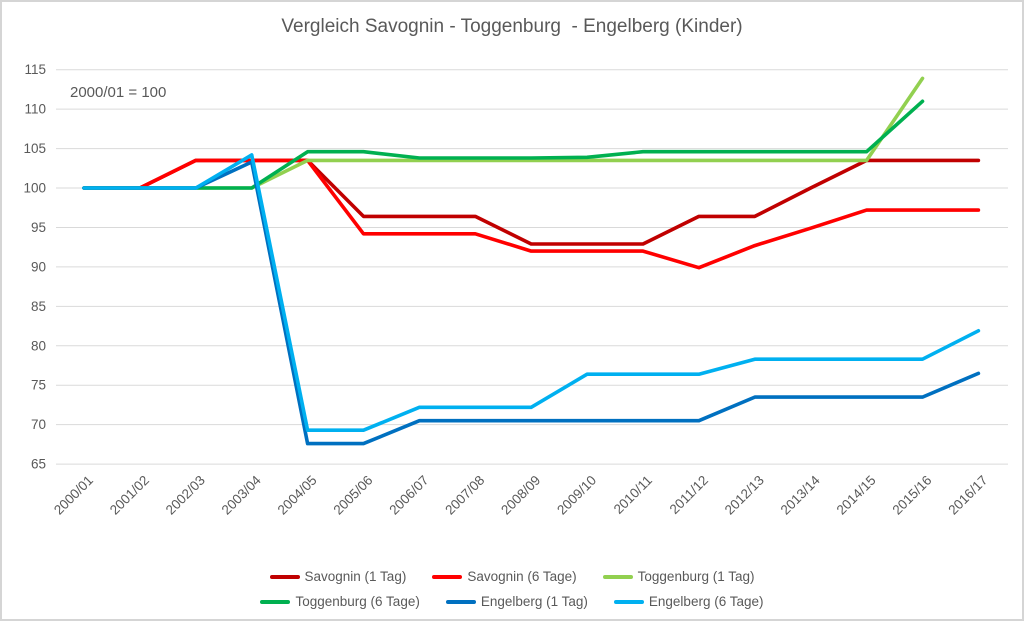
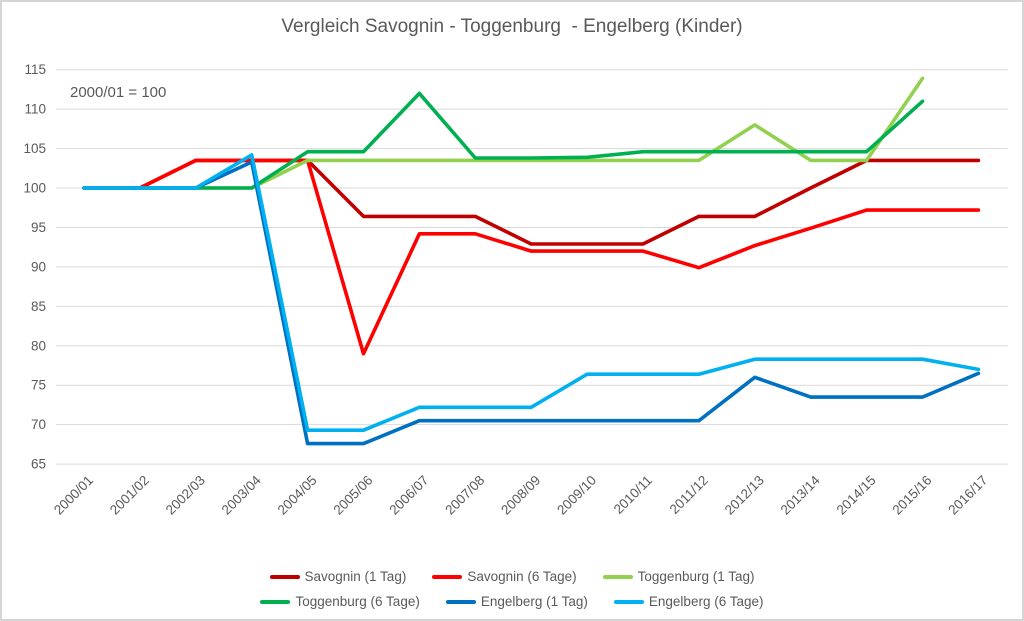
Savognin (6 Tage)/2005/06: 94 -> 79
Toggenburg (6 Tage)/2006/07: 104 -> 112
Toggenburg (1 Tag)/2012/13: 104 -> 108
Engelberg (1 Tag)/2012/13: 74 -> 76
Engelberg (6 Tage)/2016/17: 82 -> 77
